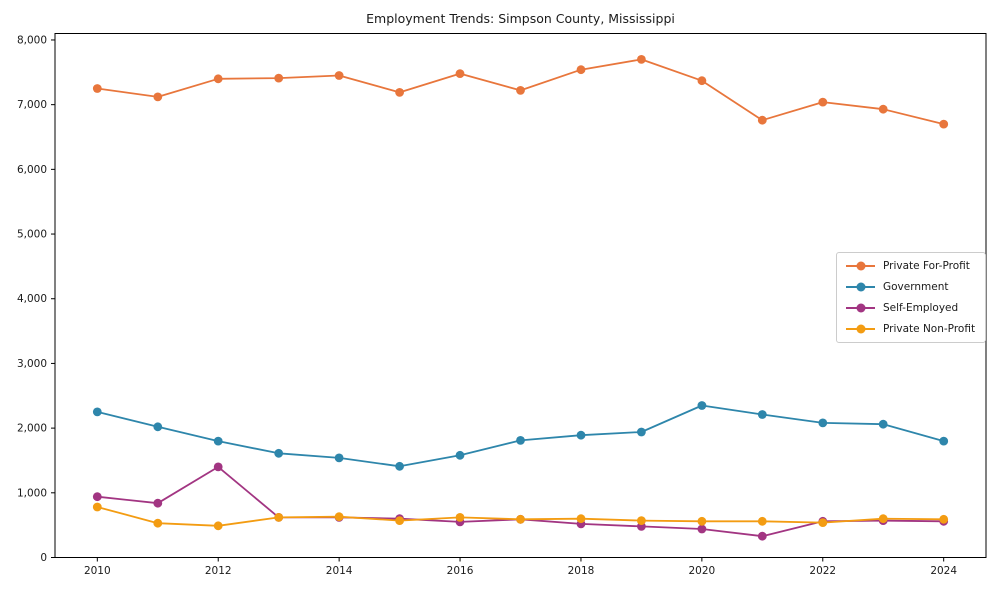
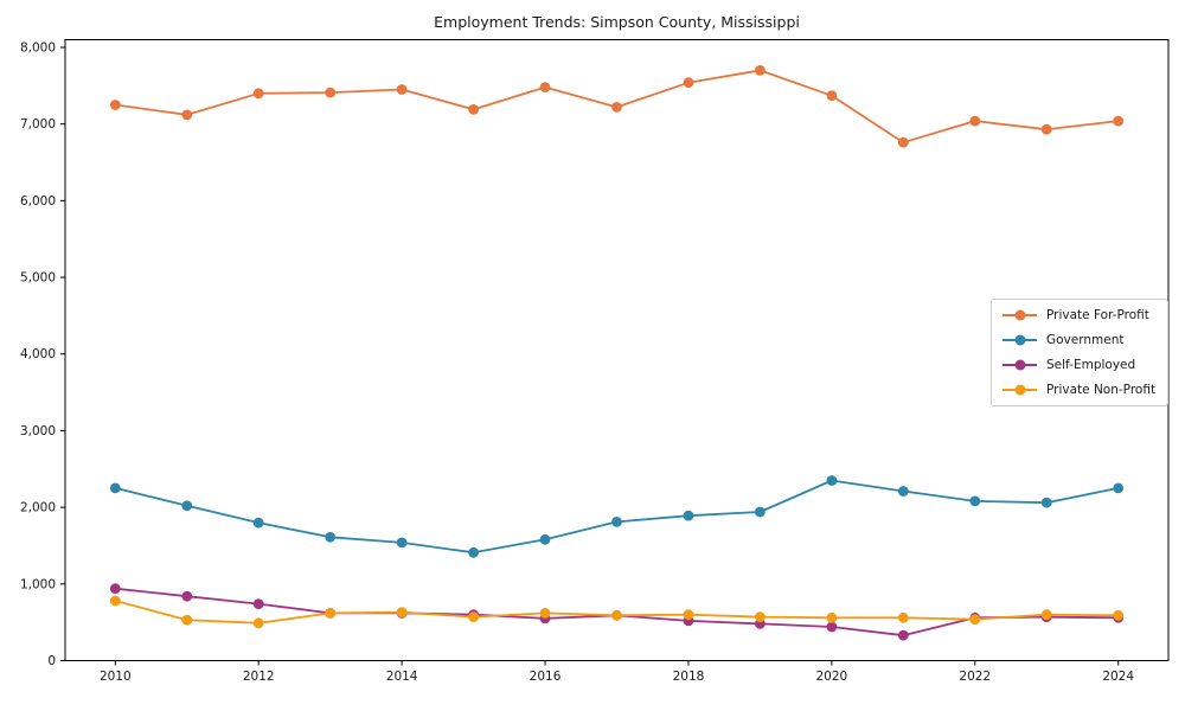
Self-Employed/2012: 1400 -> 700
Private For-Profit/2024: 6700 -> 7000
Government/2024: 1800 -> 2200
